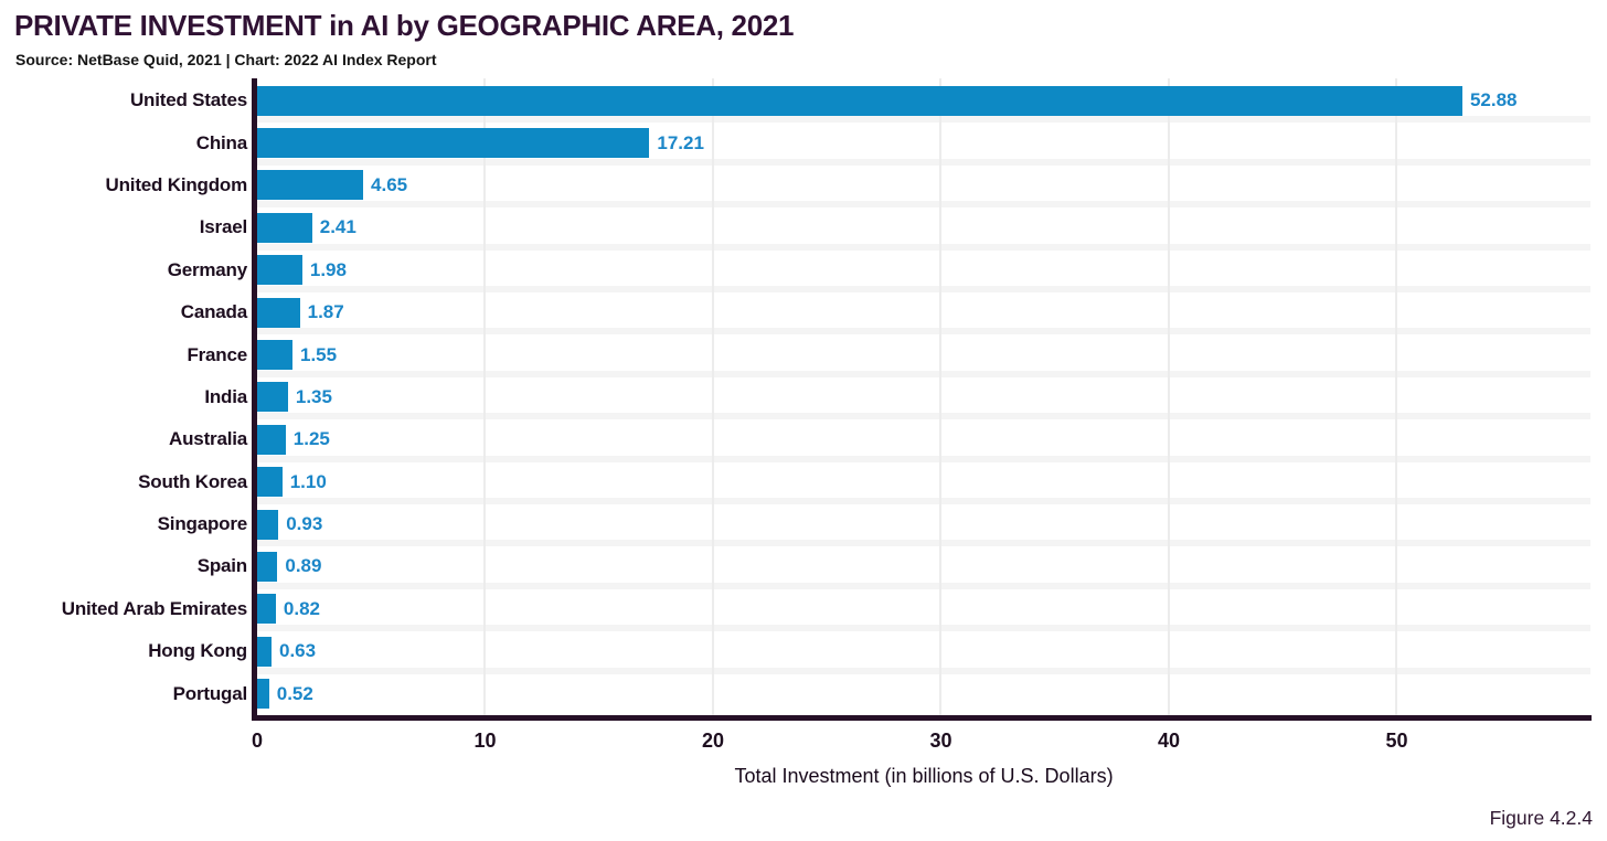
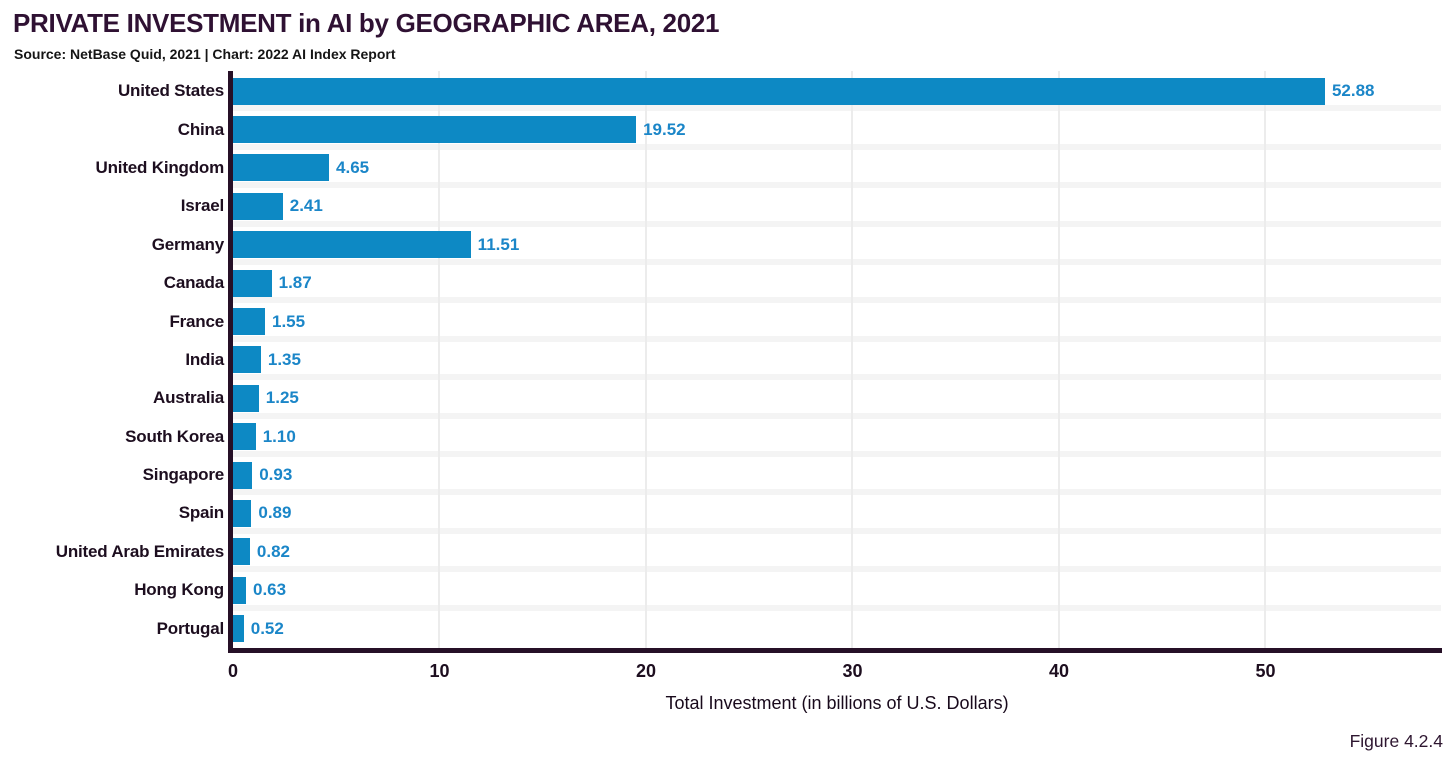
China: 17.21 -> 19.52
Germany: 1.98 -> 11.51
